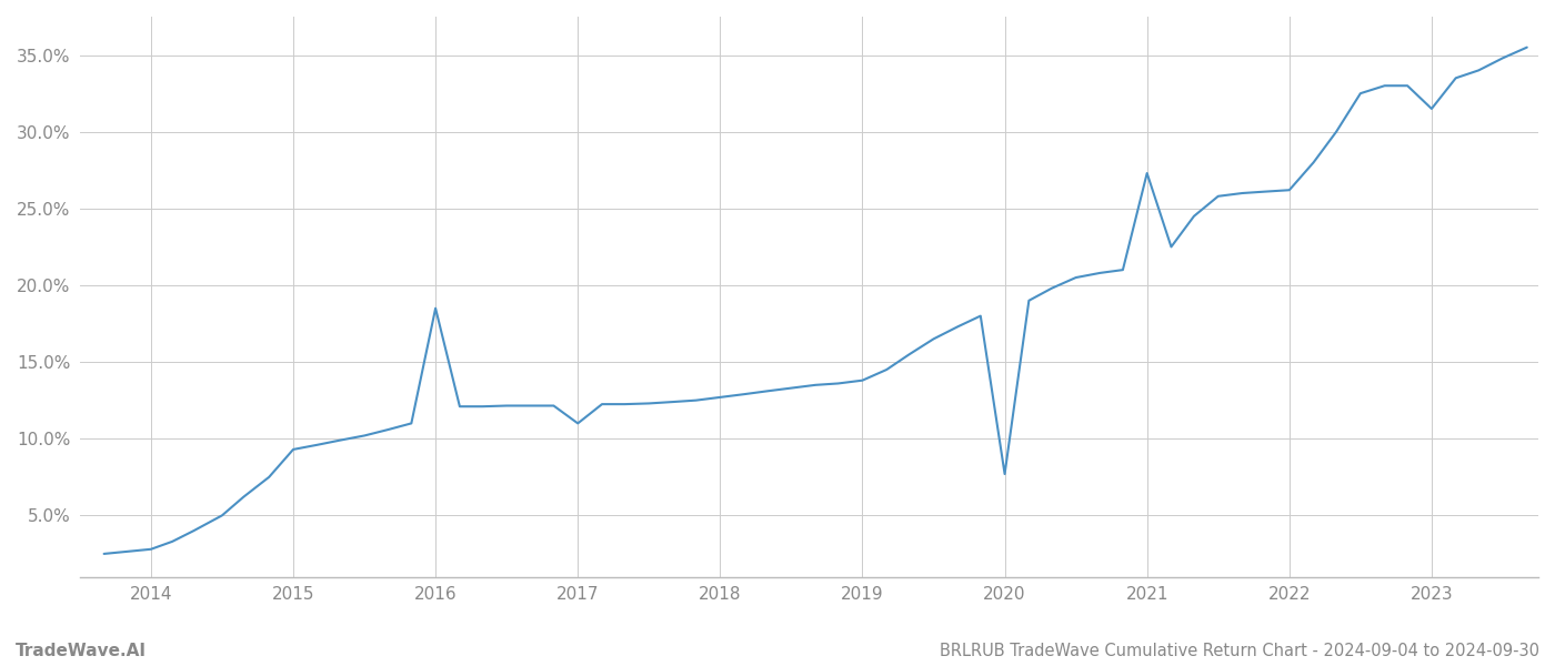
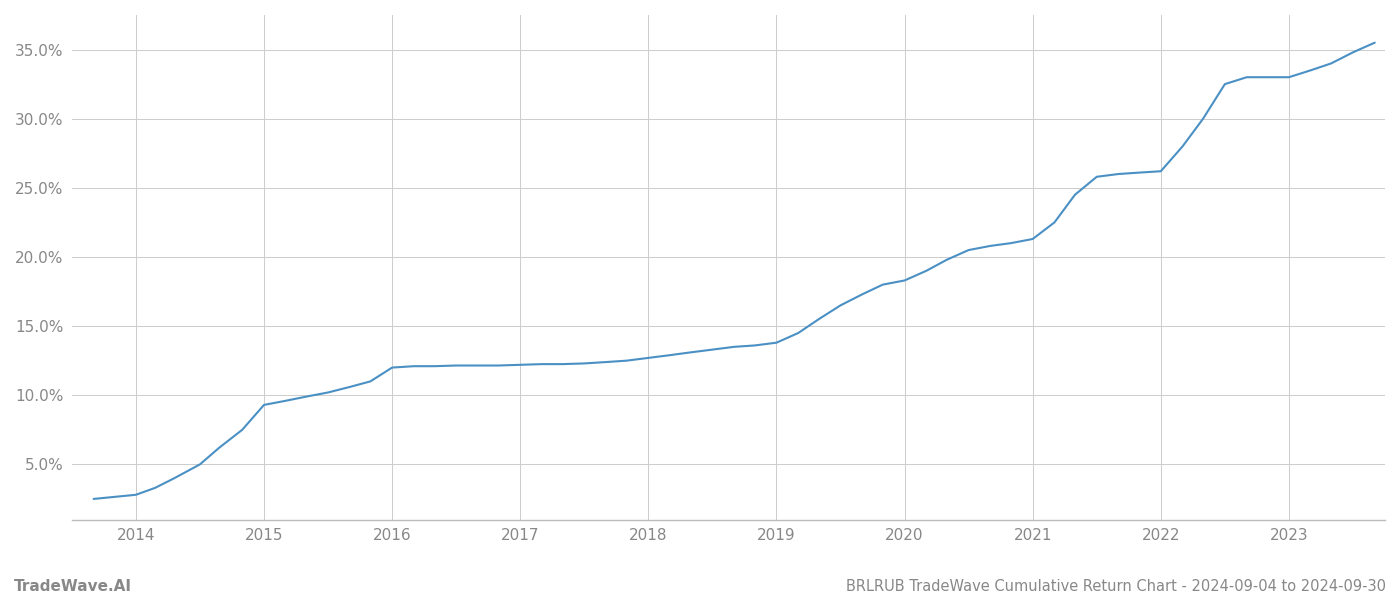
2016: 18.5% -> 12.0%
2017: 11.0% -> 12.2%
2020: 7.7% -> 18.3%
2021: 27.3% -> 21.3%
2023: 31.5% -> 33.0%
